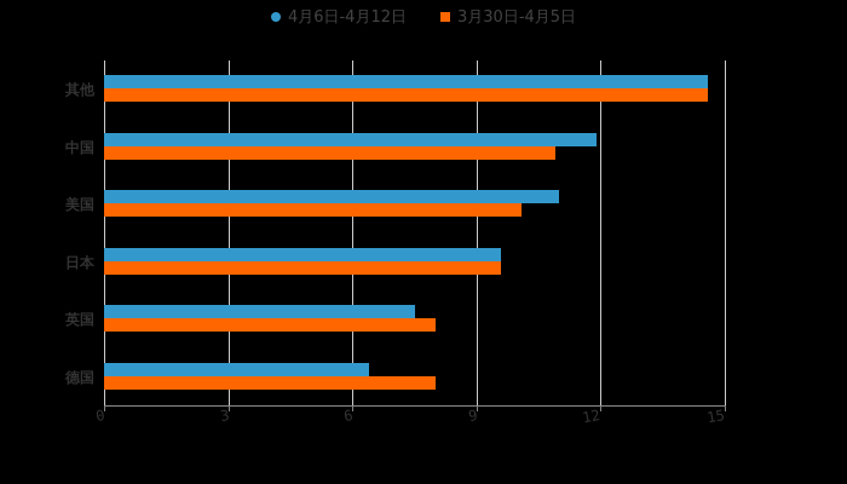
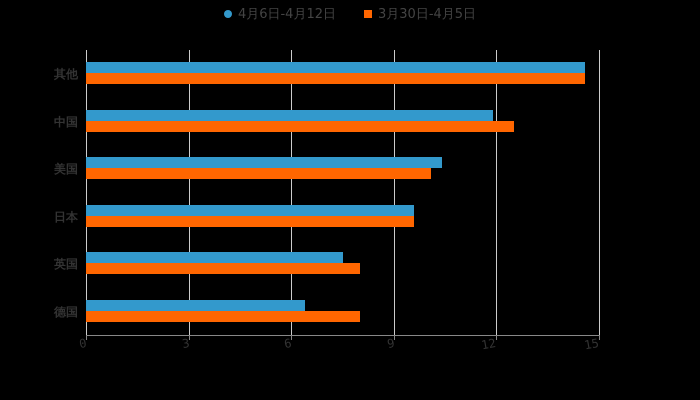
3月30日-4月5日/中国: 10.9 -> 12.5
4月6日-4月12日/美国: 11.0 -> 10.4
